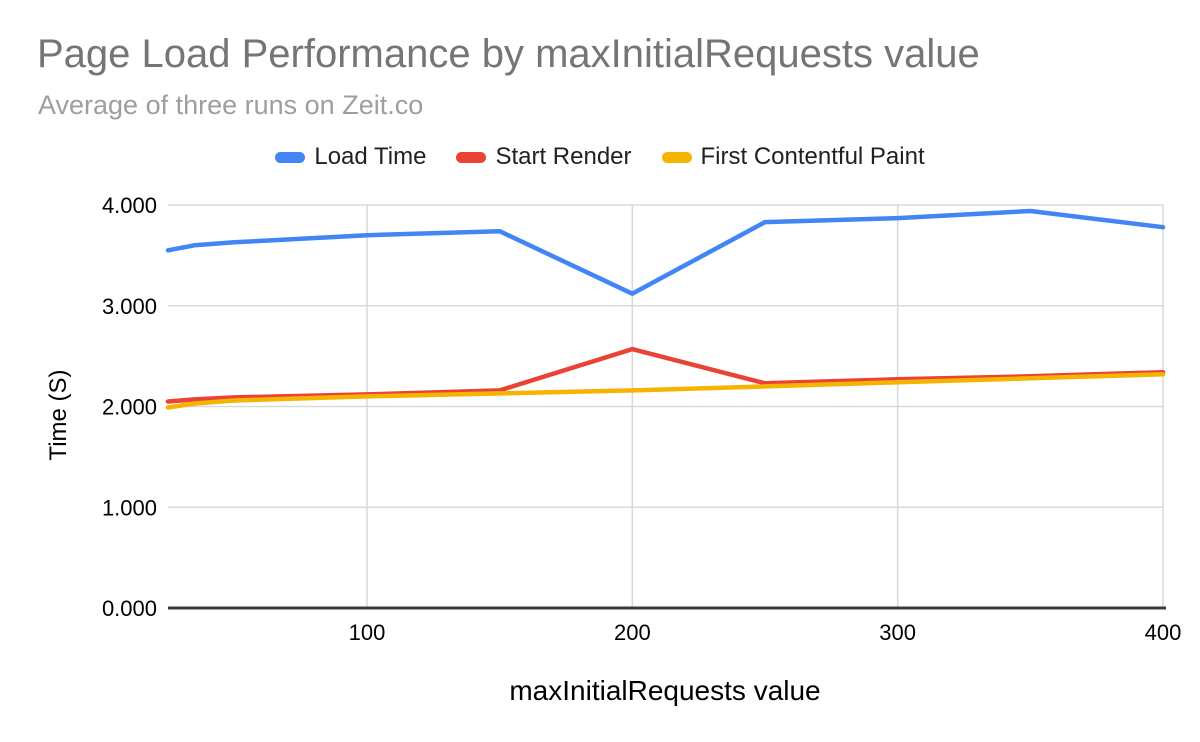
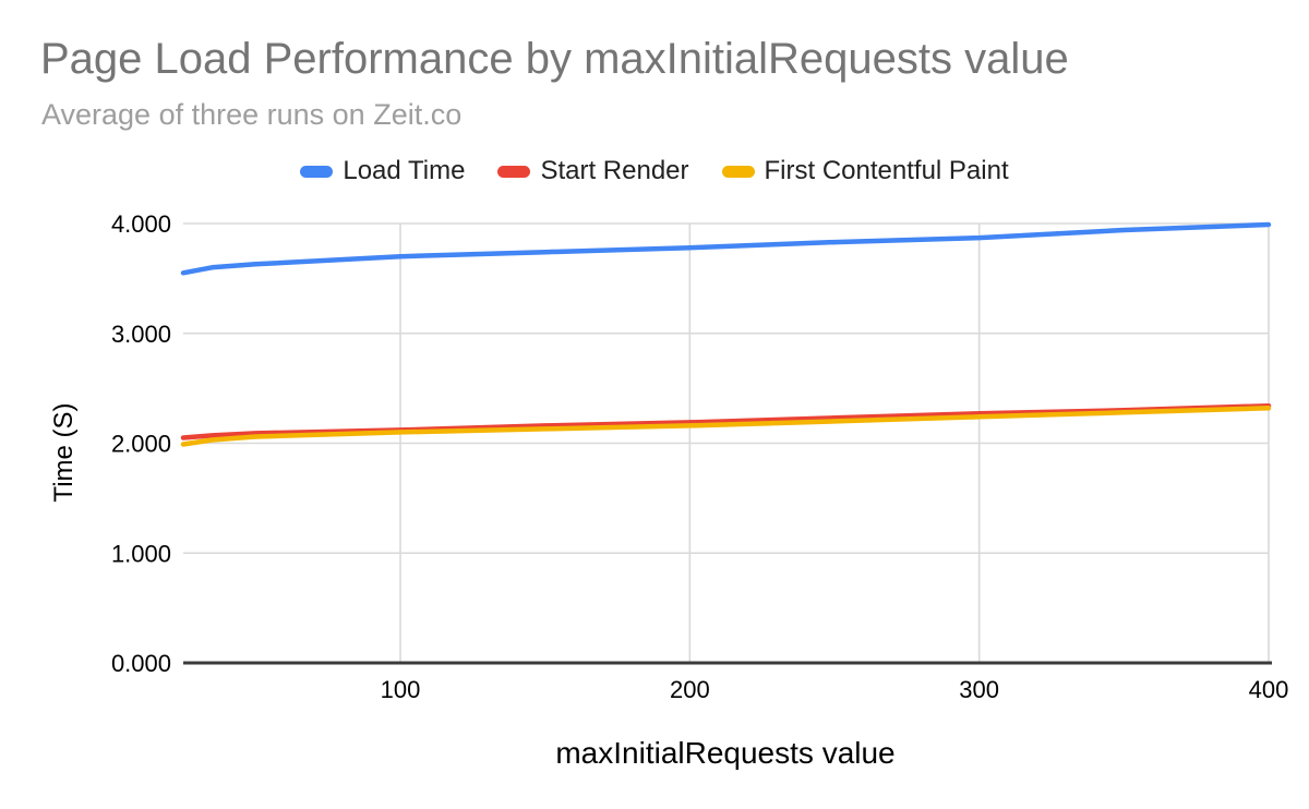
Load Time/200: 3.12 -> 3.78
Start Render/200: 2.57 -> 2.19
Load Time/400: 3.78 -> 3.99
